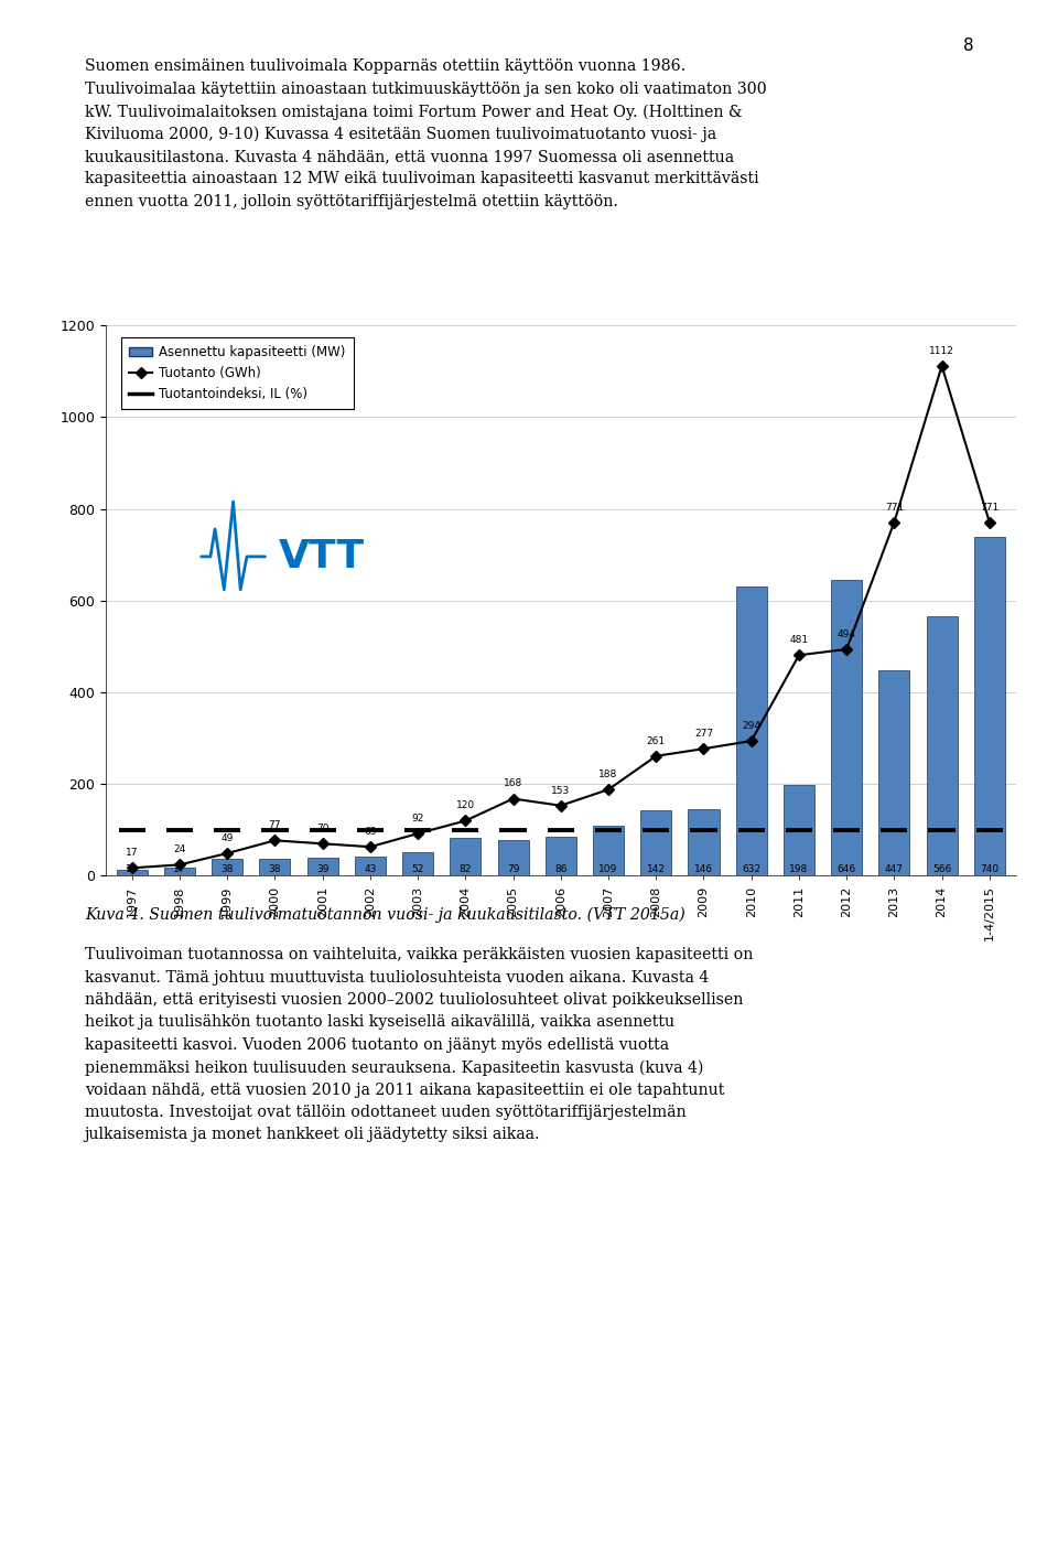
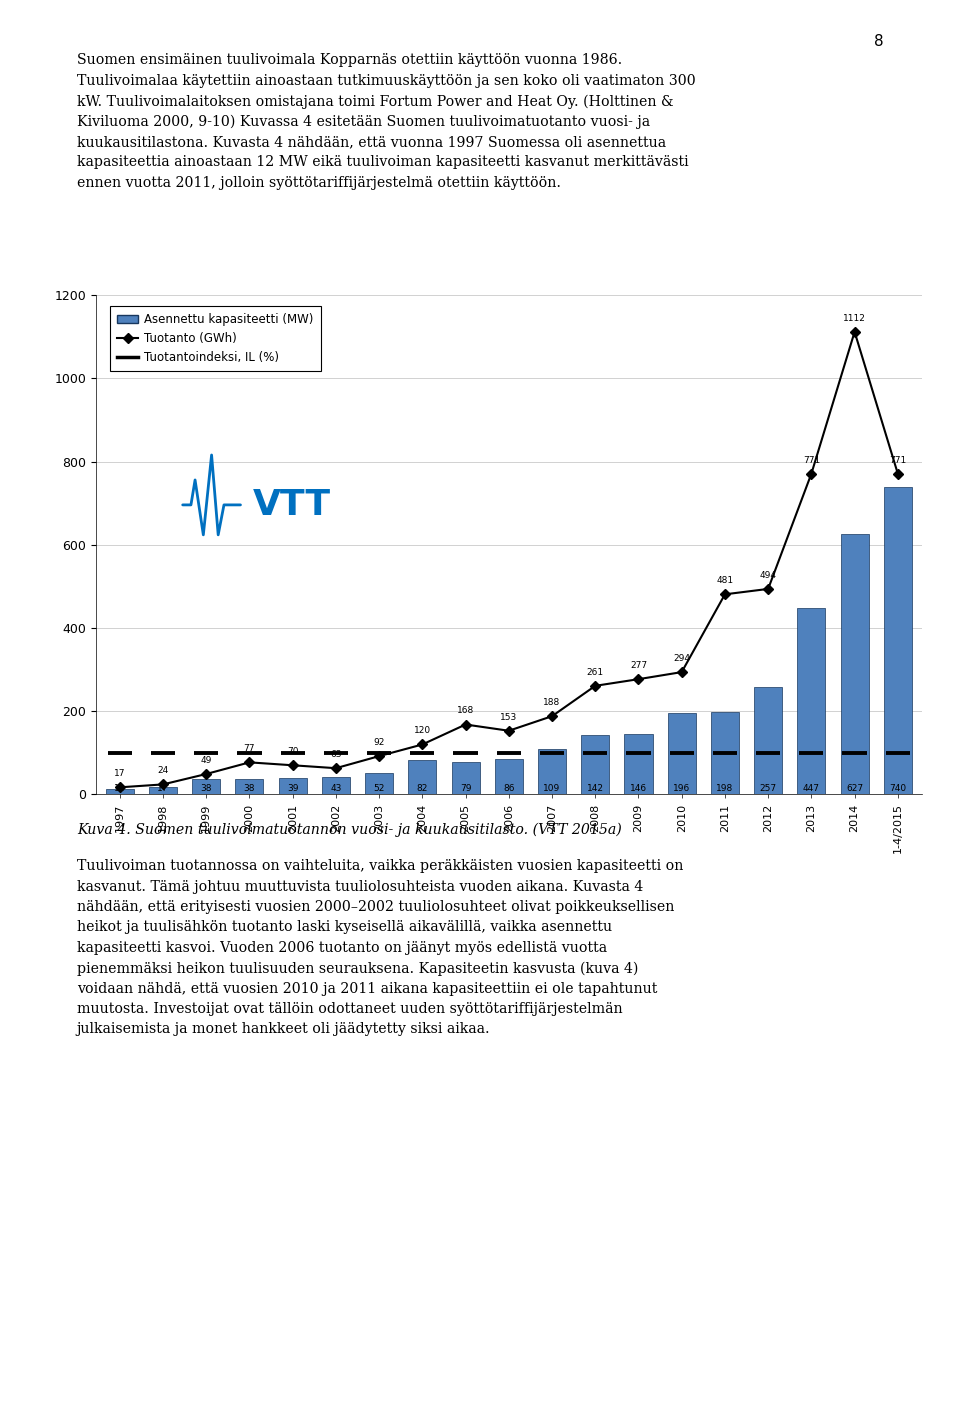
Asennettu kapasiteetti (MW)/2010: 632 -> 196
Asennettu kapasiteetti (MW)/2012: 646 -> 257
Asennettu kapasiteetti (MW)/2014: 566 -> 627
